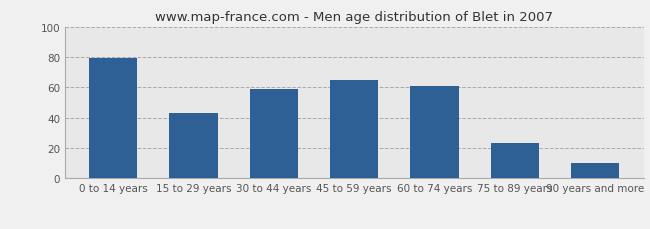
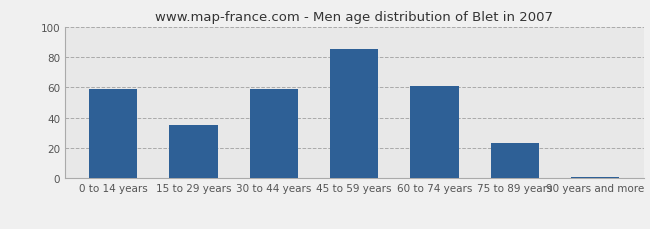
0 to 14 years: 79 -> 59
15 to 29 years: 43 -> 35
45 to 59 years: 65 -> 85
90 years and more: 10 -> 1
